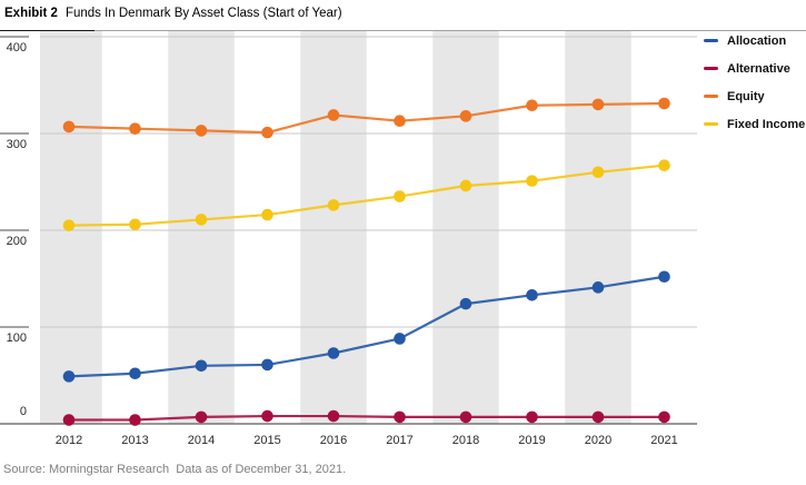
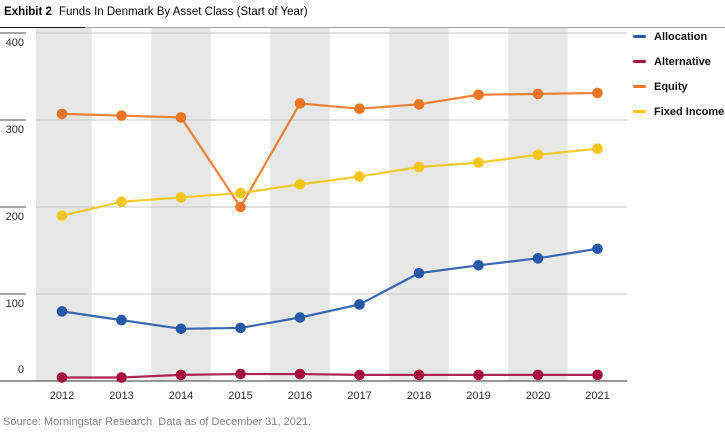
Allocation/2012: 50 -> 80
Fixed Income/2012: 200 -> 190
Allocation/2013: 50 -> 70
Equity/2015: 300 -> 200
